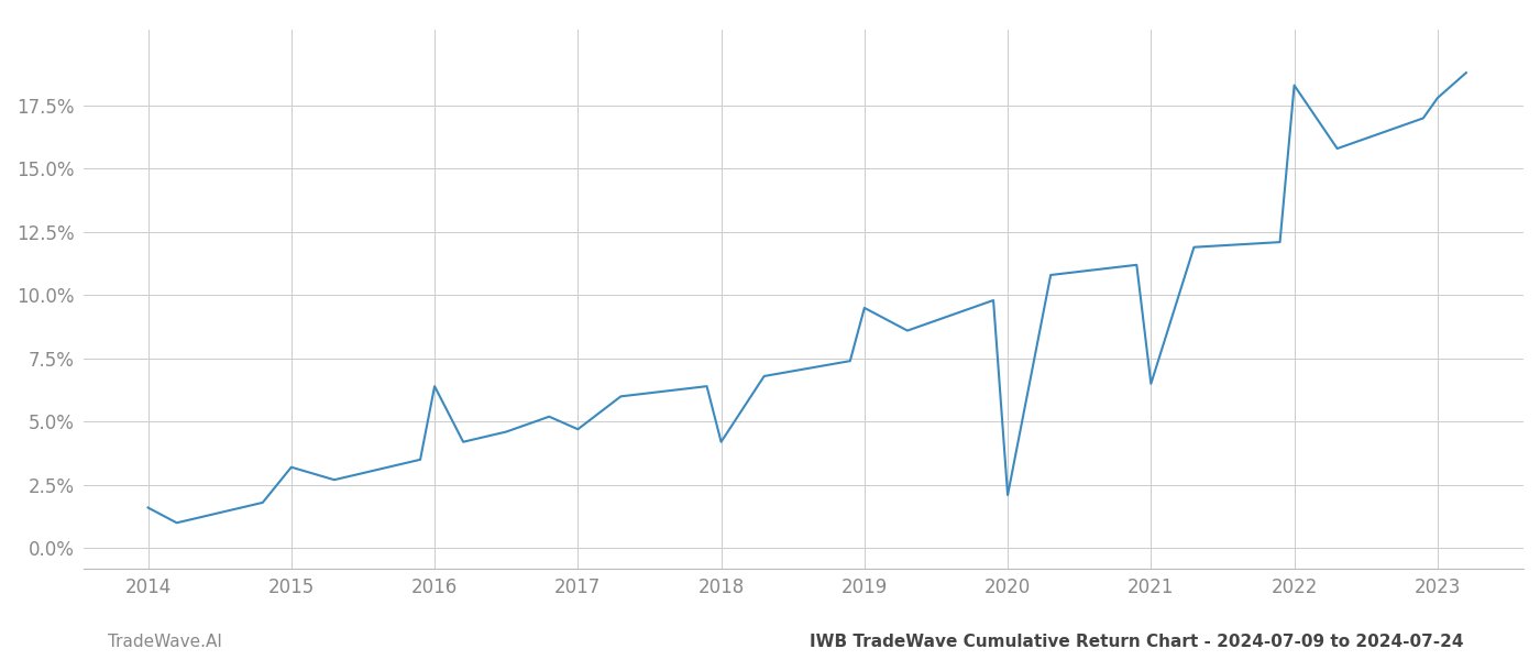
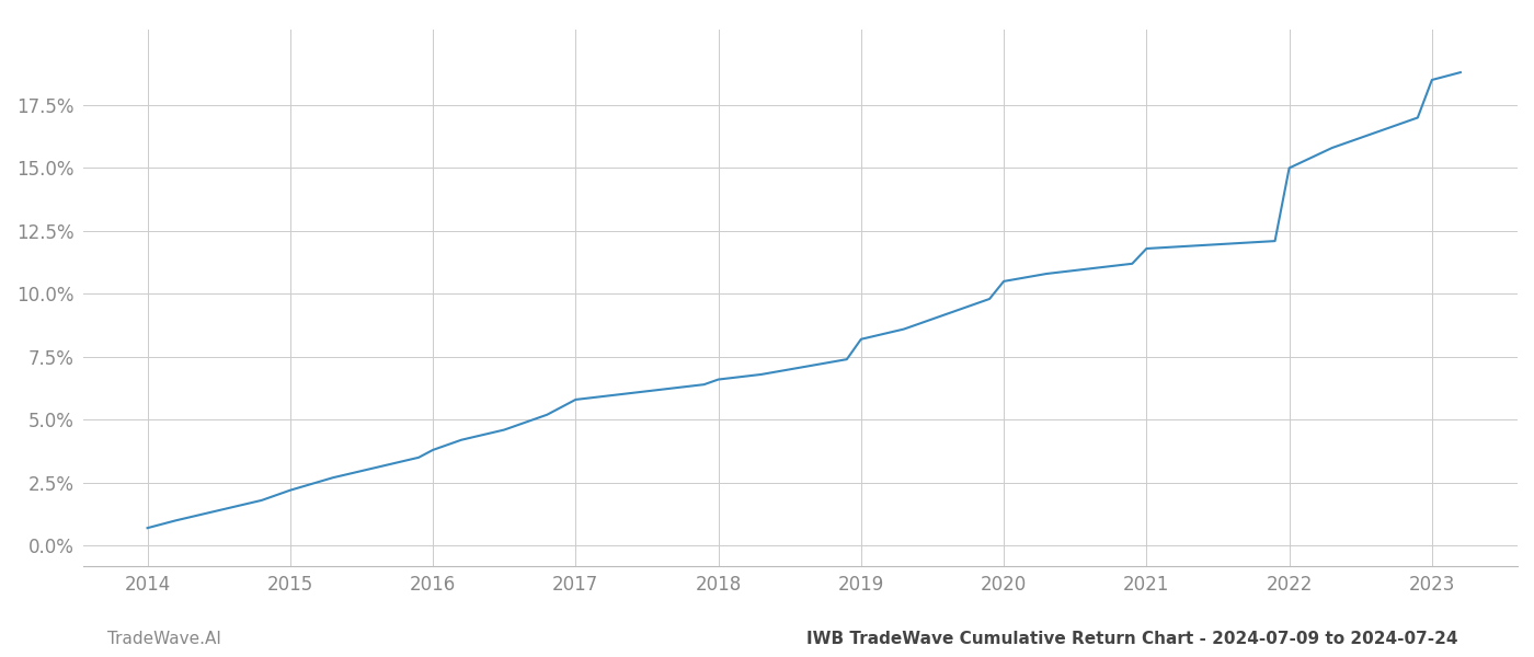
2014: 1.6% -> 0.7%
2015: 3.2% -> 2.2%
2016: 6.4% -> 3.8%
2017: 4.7% -> 5.8%
2018: 4.2% -> 6.6%
2019: 9.5% -> 8.2%
2020: 2.1% -> 10.5%
2021: 6.5% -> 11.8%
2022: 18.3% -> 15.0%
2023: 17.8% -> 18.5%
